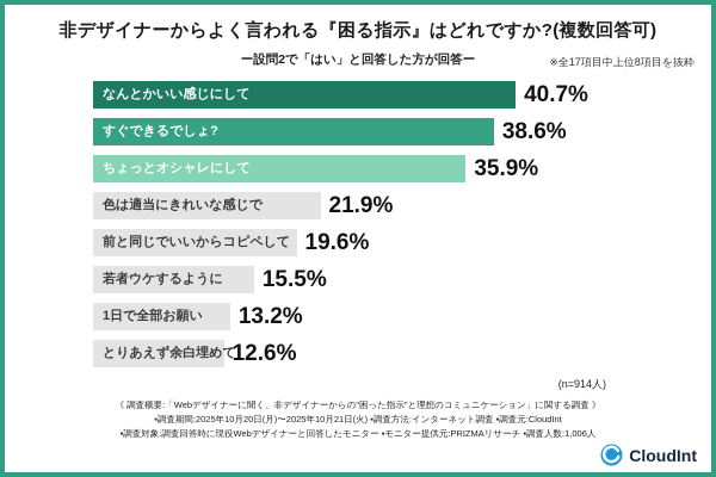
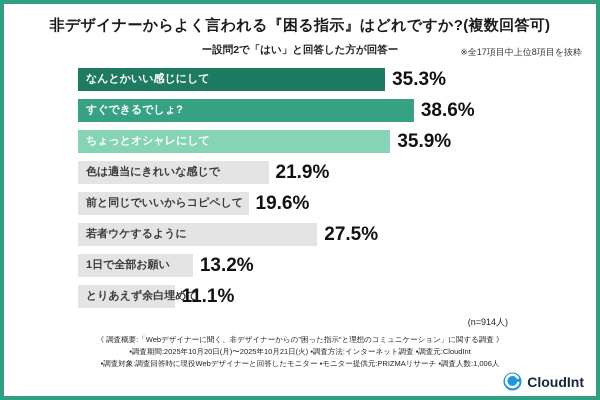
なんとかいい感じにして: 40.7% -> 35.3%
若者ウケするように: 15.5% -> 27.5%
とりあえず余白埋めて: 12.6% -> 11.1%
